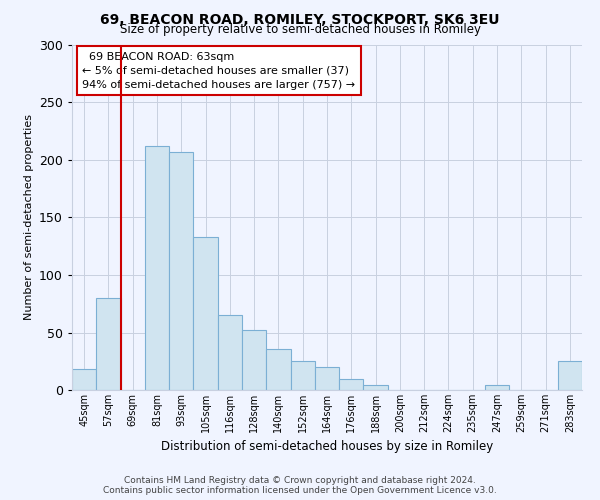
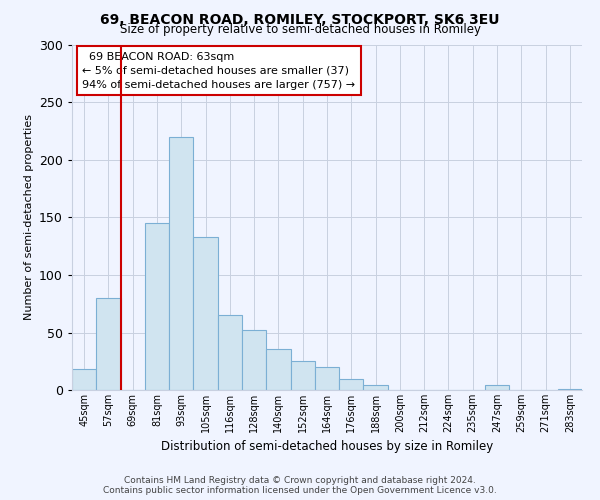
81sqm: 212 -> 145
93sqm: 207 -> 220
283sqm: 25 -> 1
